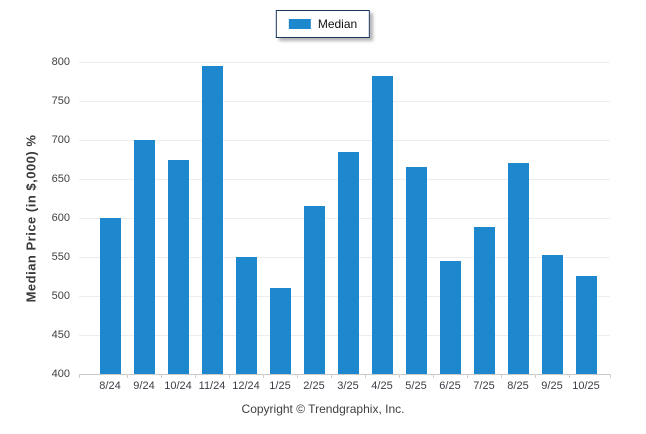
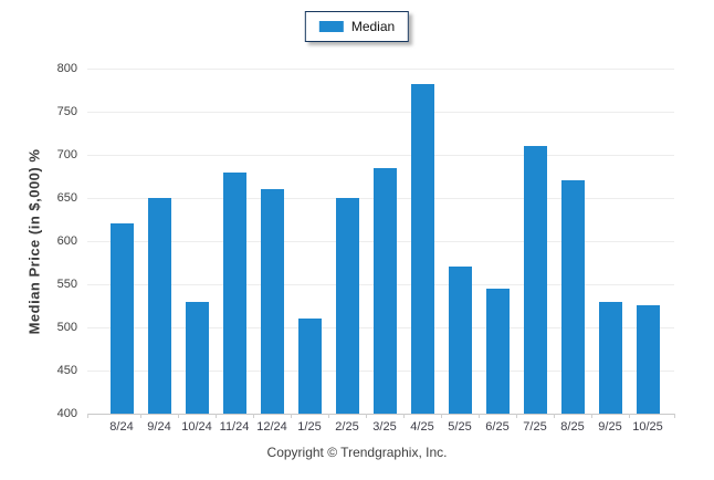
8/24: 600 -> 620
9/24: 700 -> 650
10/24: 680 -> 530
11/24: 800 -> 680
12/24: 550 -> 660
2/25: 620 -> 650
5/25: 670 -> 570
7/25: 590 -> 710
9/25: 550 -> 530
